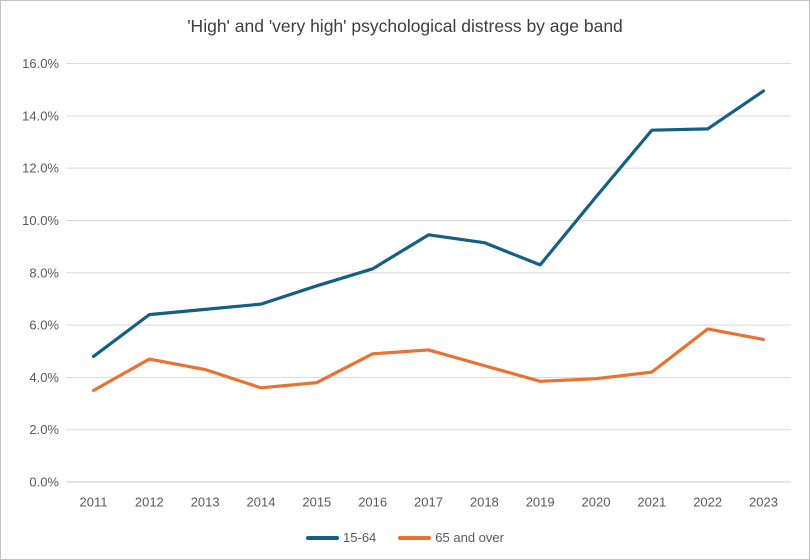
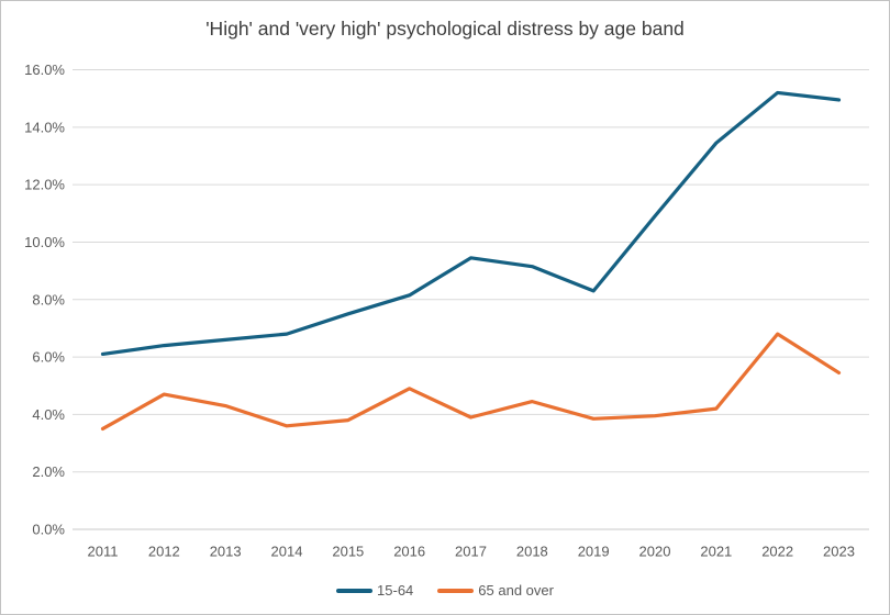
15-64/2011: 4.8% -> 6.1%
65 and over/2017: 5.0% -> 3.9%
15-64/2022: 13.5% -> 15.2%
65 and over/2022: 5.8% -> 6.8%
